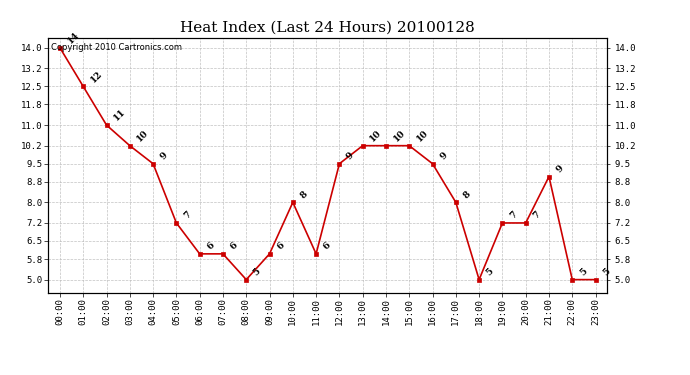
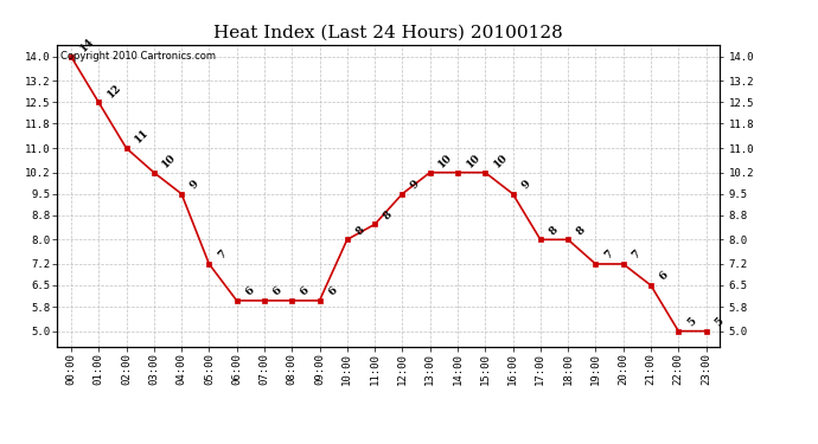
08:00: 5 -> 6
11:00: 6 -> 8
18:00: 5 -> 8
21:00: 9 -> 6
